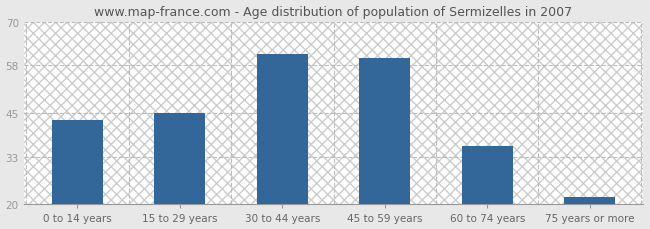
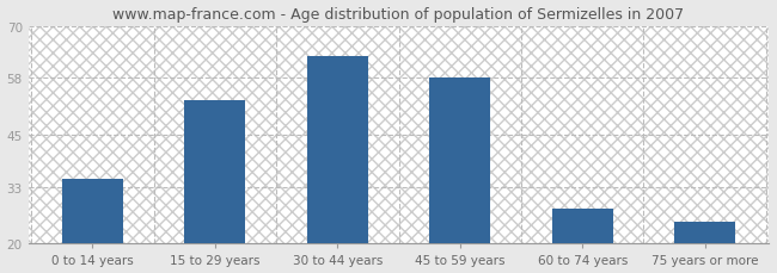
0 to 14 years: 43 -> 35
15 to 29 years: 45 -> 53
30 to 44 years: 61 -> 63
45 to 59 years: 60 -> 58
60 to 74 years: 36 -> 28
75 years or more: 22 -> 25
